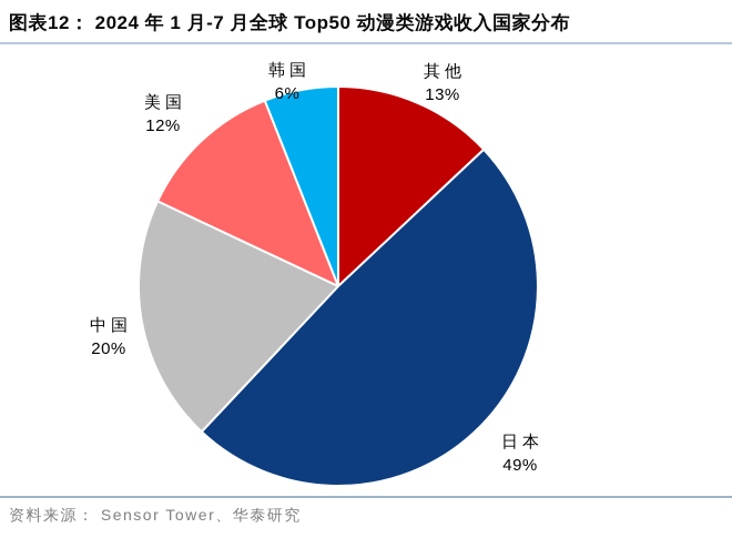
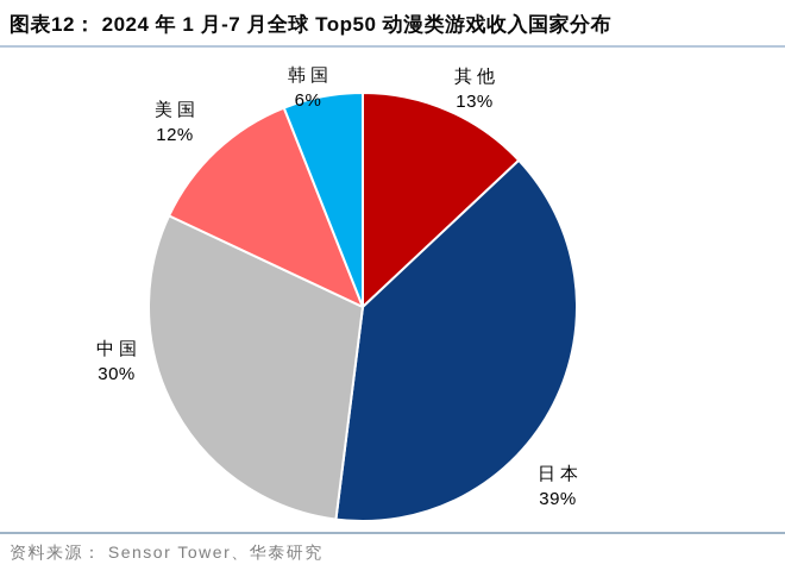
日本: 49% -> 39%
中国: 20% -> 30%
